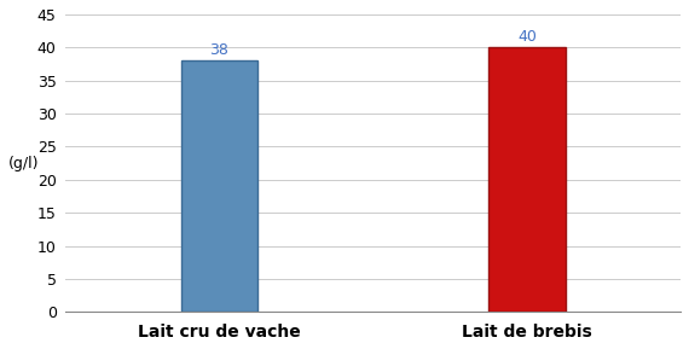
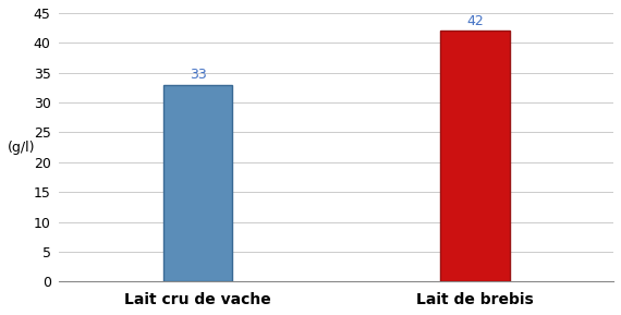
Lait cru de vache: 38 -> 33
Lait de brebis: 40 -> 42
